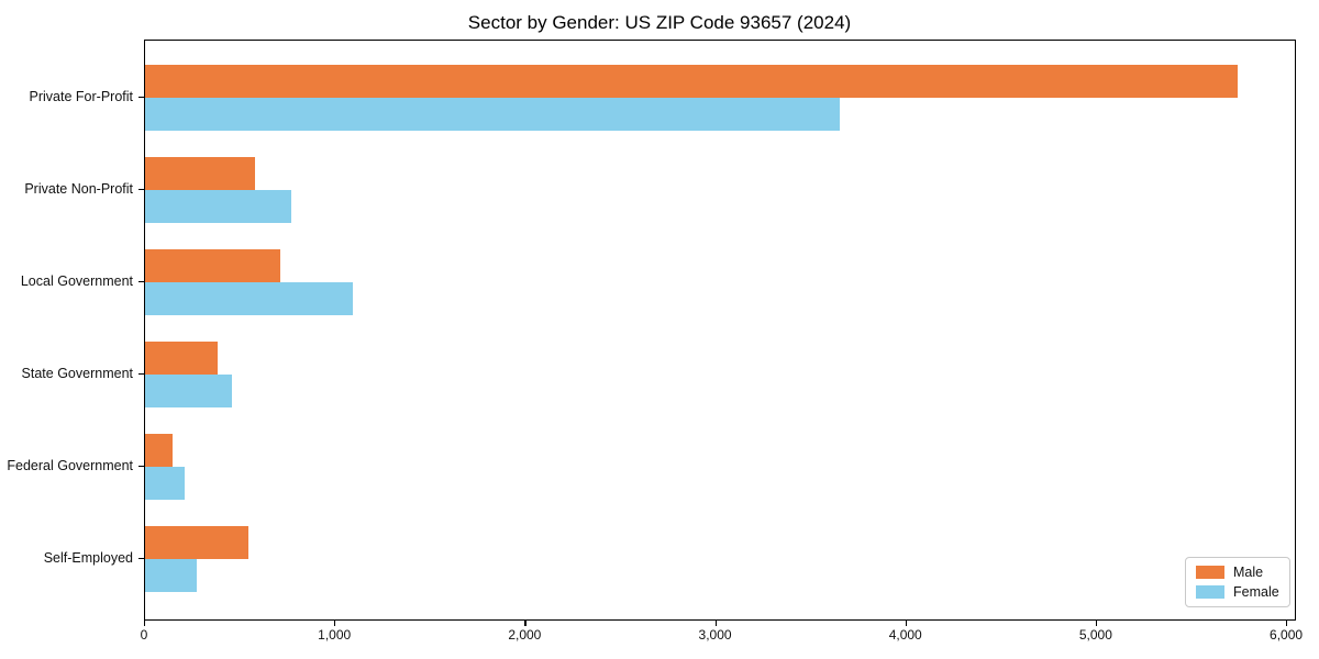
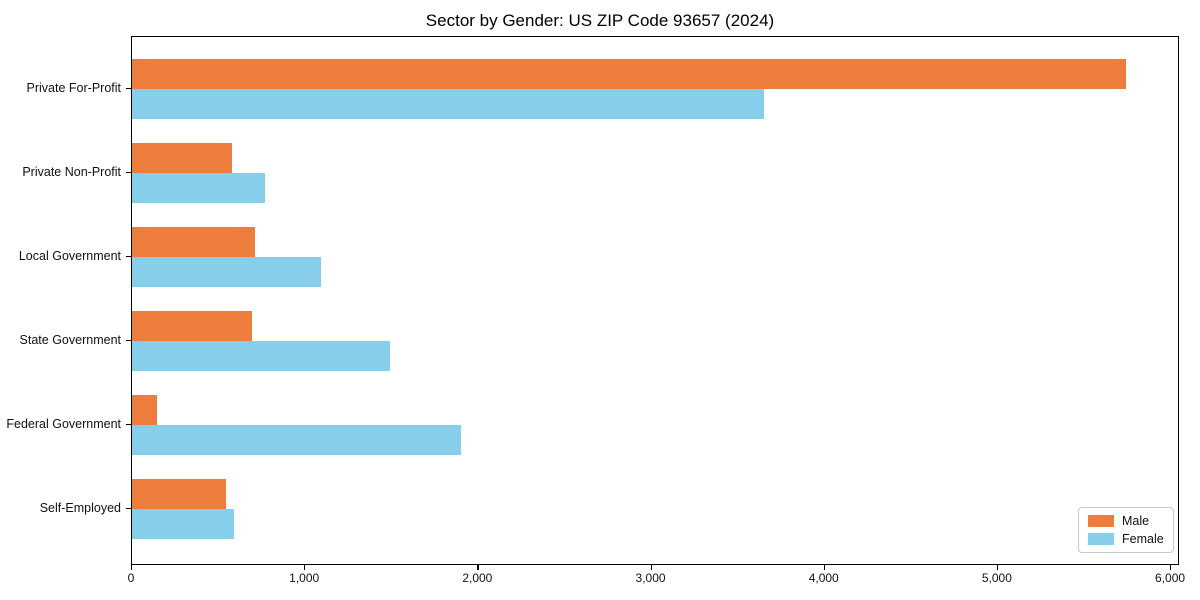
Male/State Government: 380 -> 690
Female/State Government: 460 -> 1490
Female/Federal Government: 210 -> 1900
Female/Self-Employed: 270 -> 590
